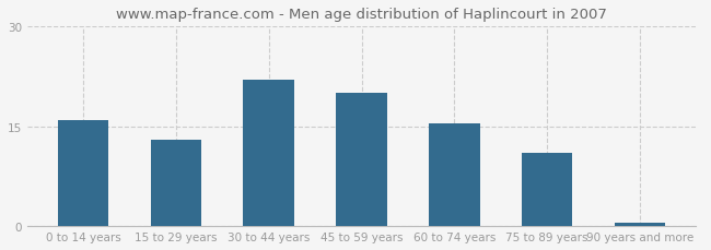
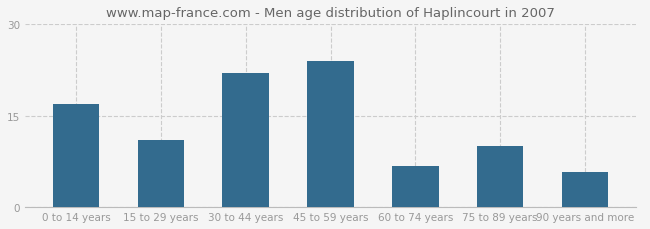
0 to 14 years: 16.0 -> 17.0
15 to 29 years: 13.0 -> 11.0
45 to 59 years: 20.0 -> 24.0
60 to 74 years: 15.5 -> 6.8
75 to 89 years: 11.0 -> 10.0
90 years and more: 0.5 -> 5.8
